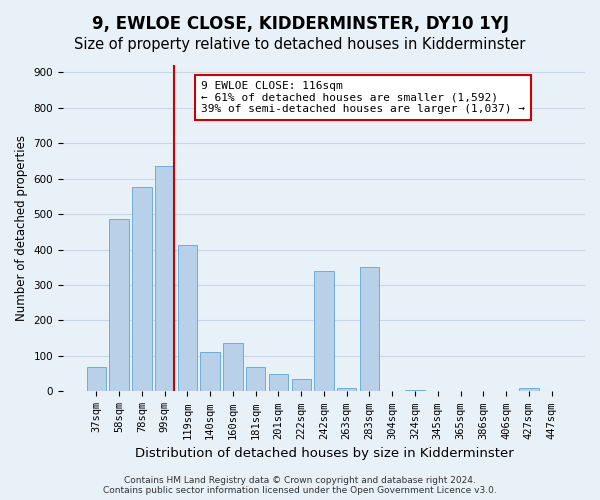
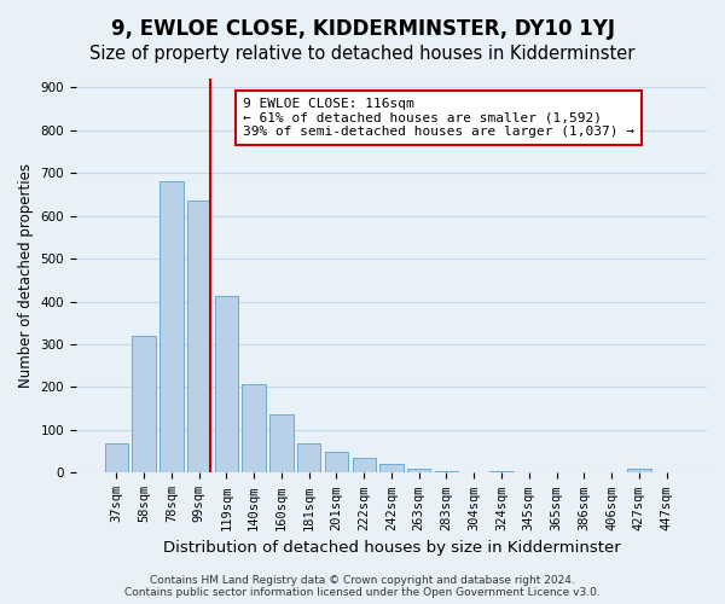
58sqm: 485 -> 320
78sqm: 575 -> 680
140sqm: 110 -> 207
242sqm: 340 -> 22
283sqm: 350 -> 5
